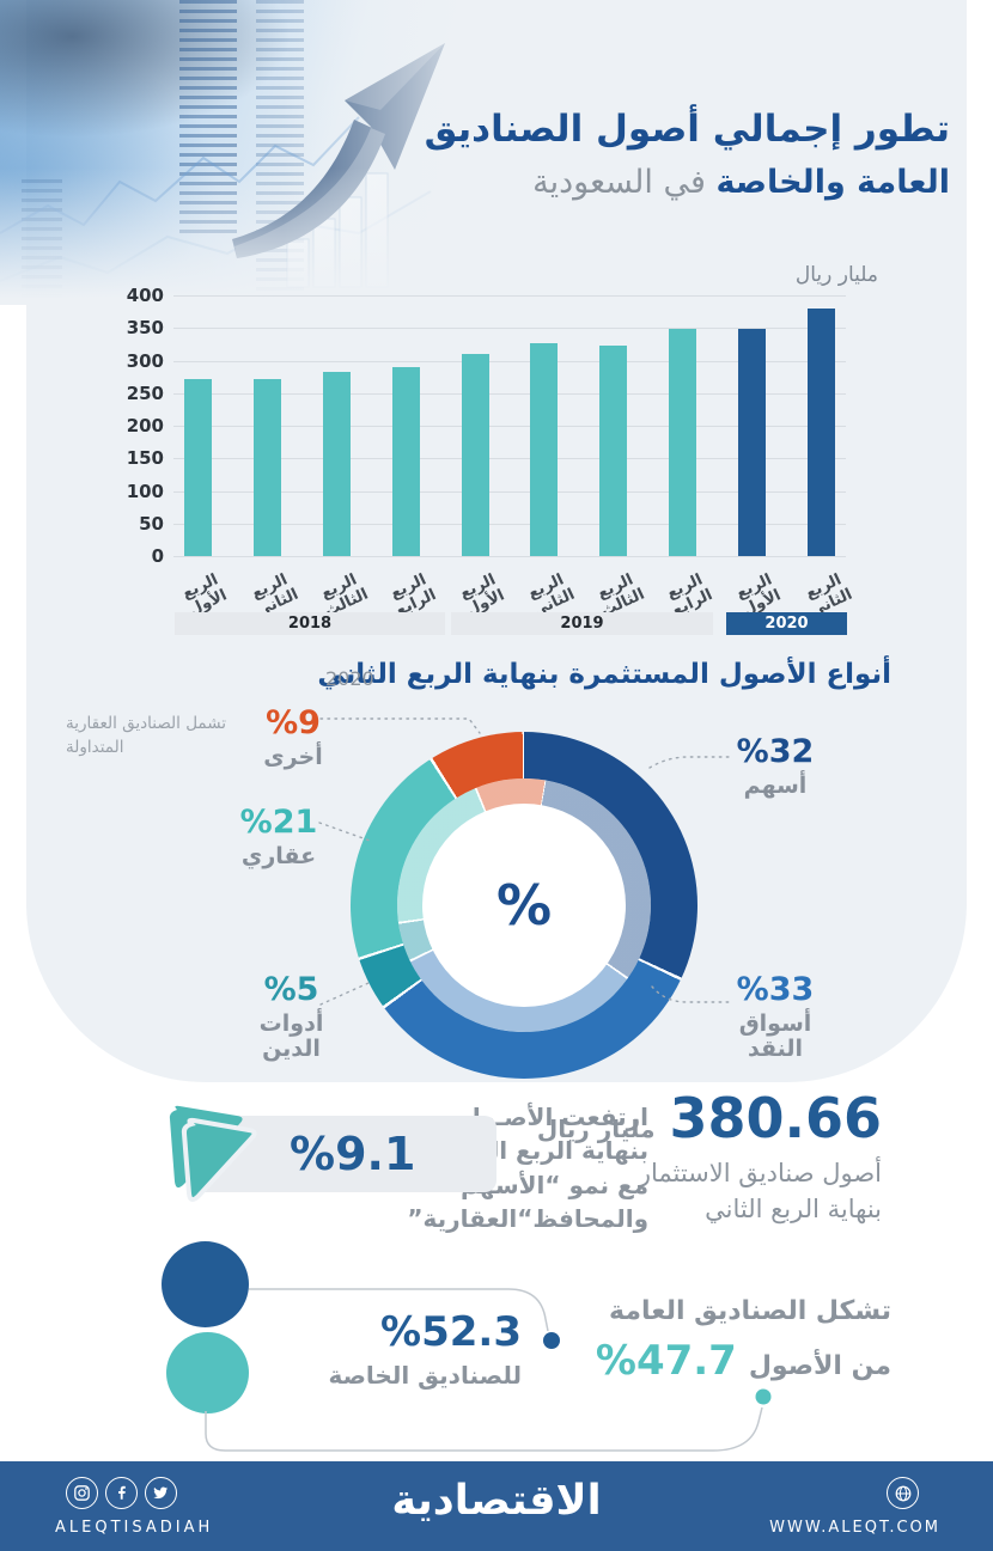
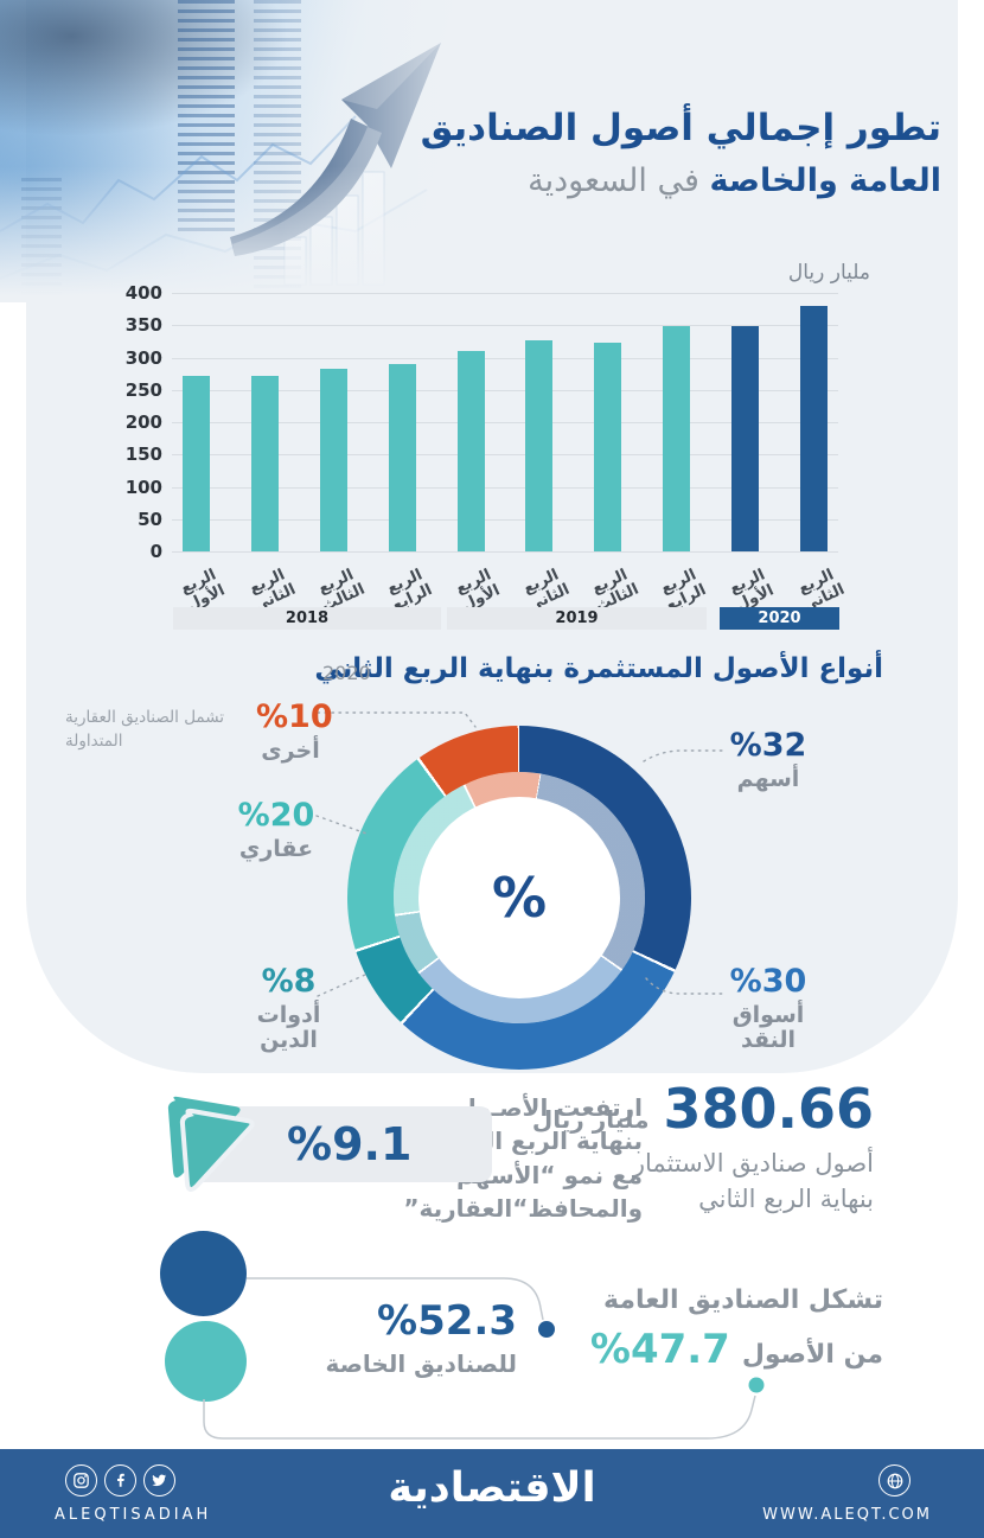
أنواع الأصول المستثمرة بنهاية الربع الثاني/أسواق النقد: 33 -> 30
أنواع الأصول المستثمرة بنهاية الربع الثاني/أدوات الدين: 5 -> 8
أنواع الأصول المستثمرة بنهاية الربع الثاني/عقاري: 21 -> 20
أنواع الأصول المستثمرة بنهاية الربع الثاني/أخرى: 9 -> 10
